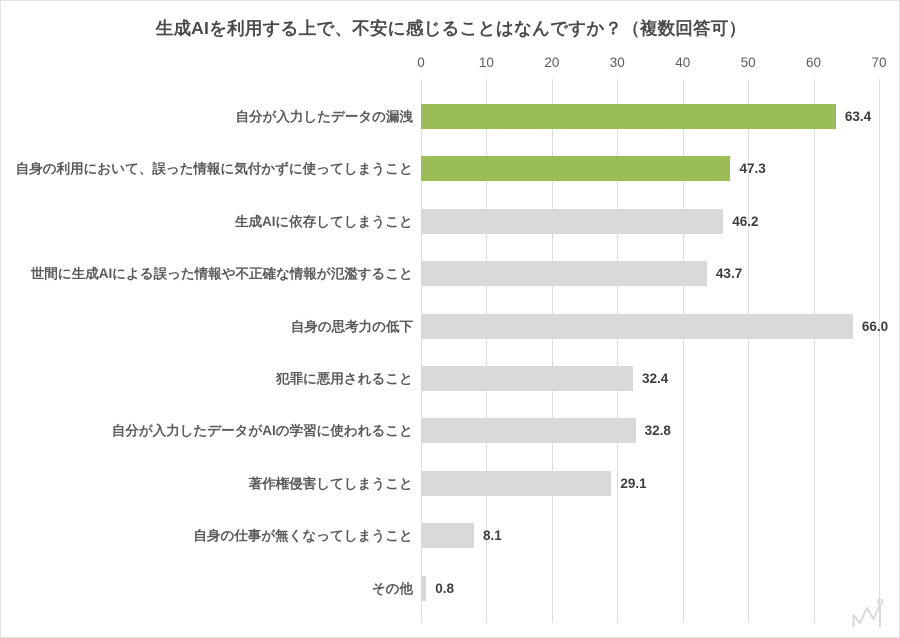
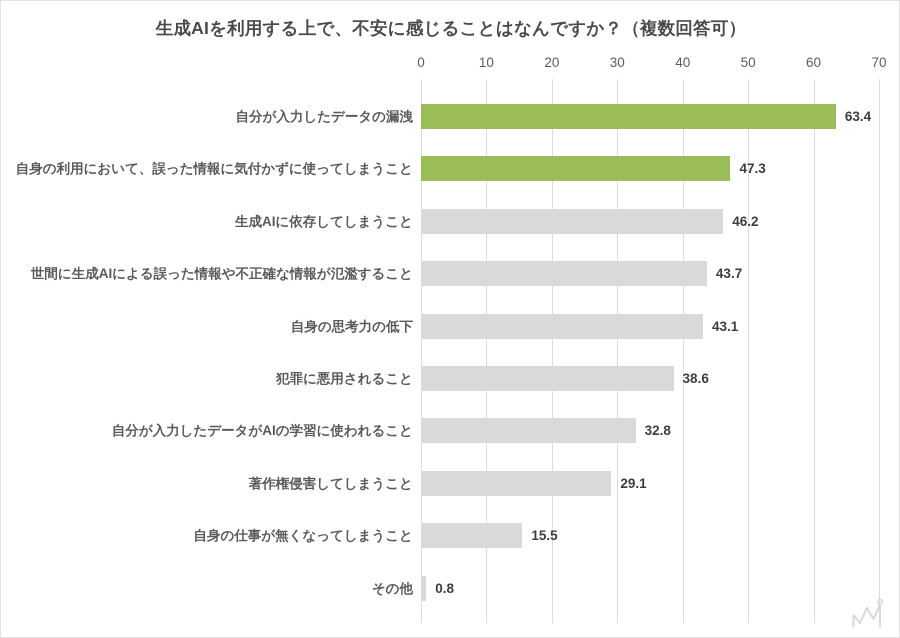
自身の思考力の低下: 66.0 -> 43.1
犯罪に悪用されること: 32.4 -> 38.6
自身の仕事が無くなってしまうこと: 8.1 -> 15.5
